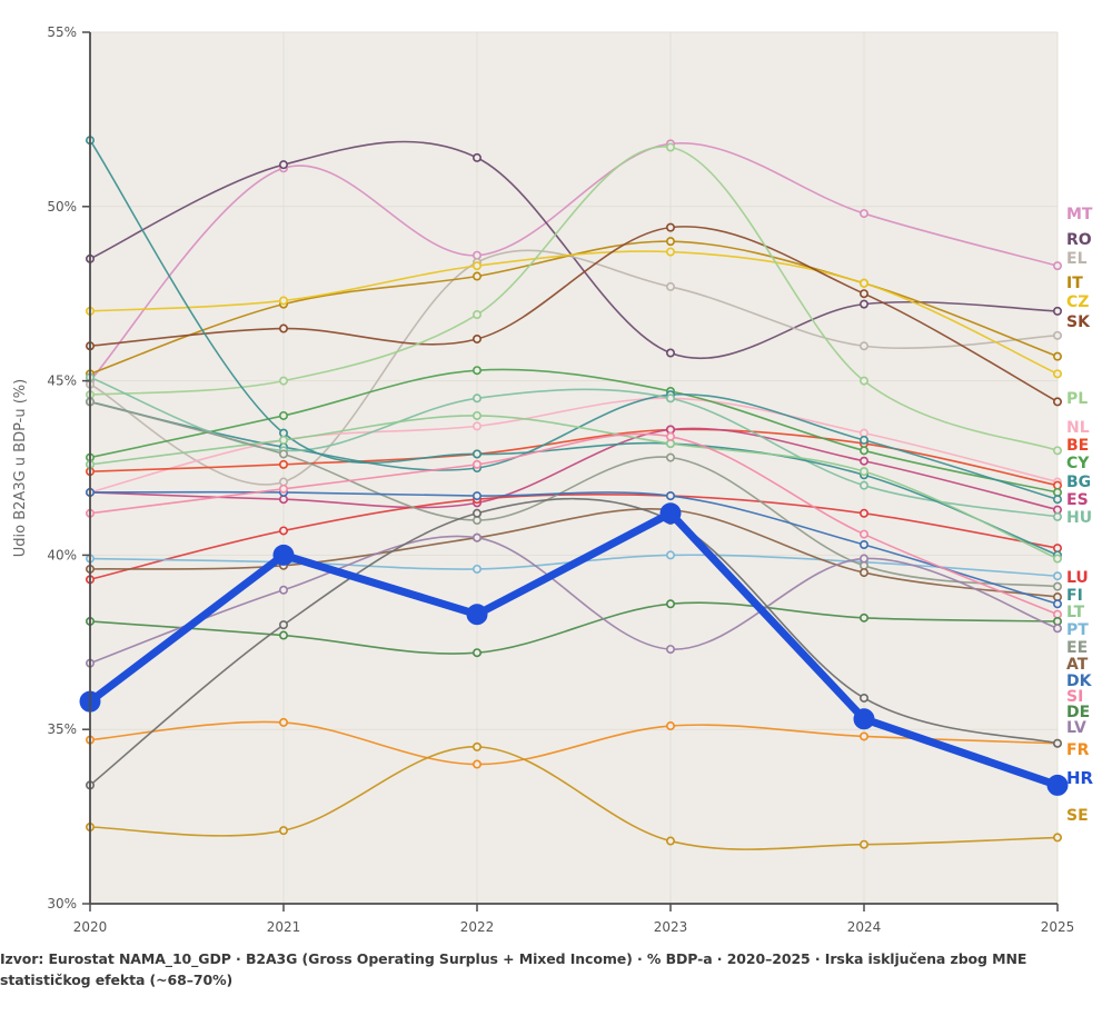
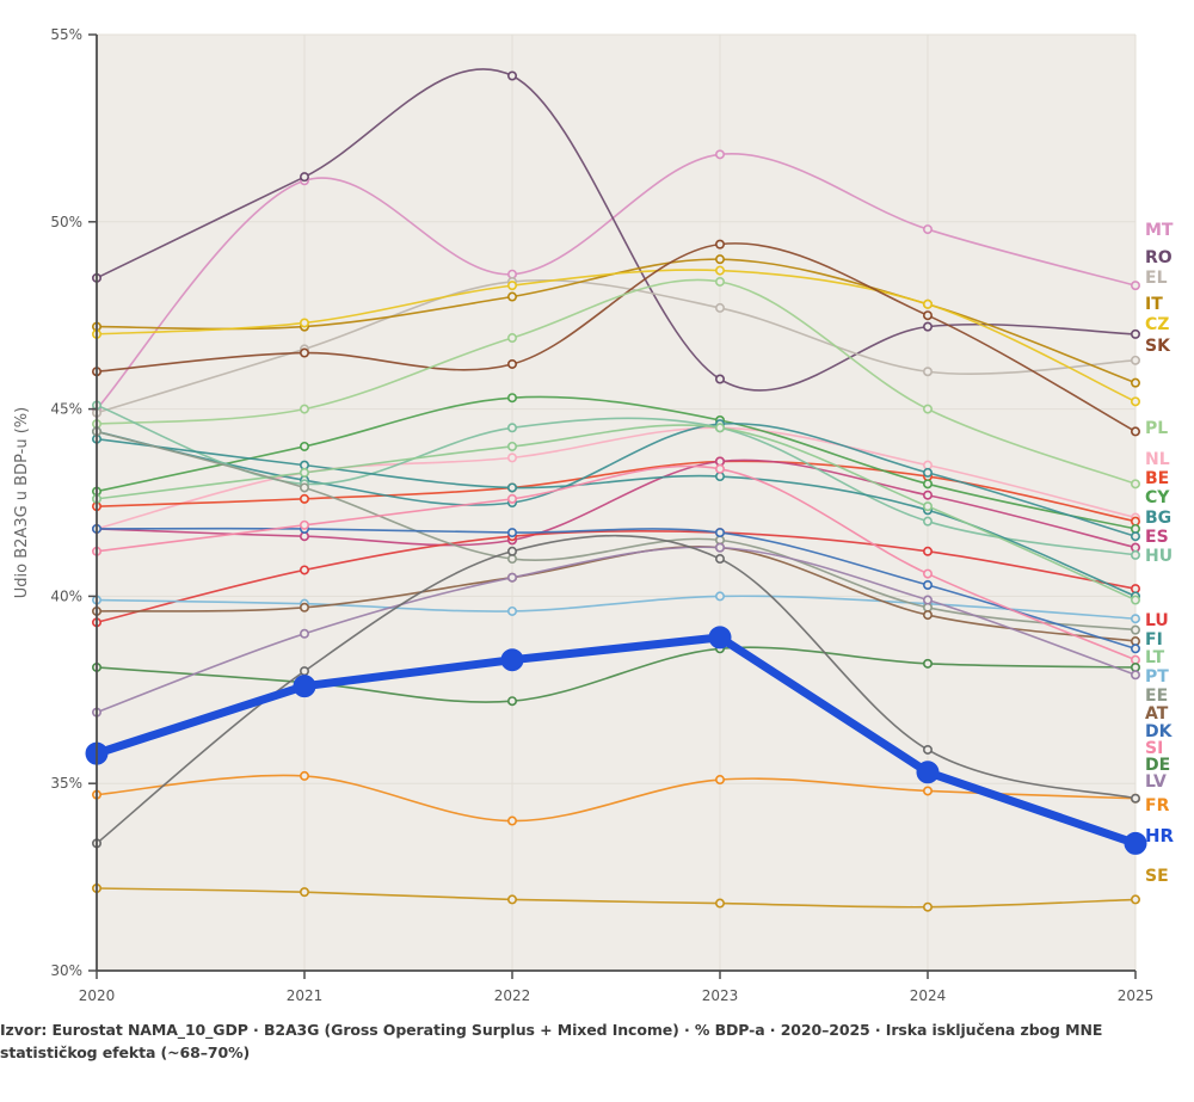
IT/2020: 45.2% -> 47.2%
FI/2020: 51.9% -> 44.2%
EL/2021: 42.1% -> 46.6%
HR/2021: 40.0% -> 37.6%
RO/2022: 51.4% -> 53.9%
SE/2022: 34.5% -> 31.9%
PL/2023: 51.7% -> 48.4%
LT/2023: 43.2% -> 44.5%
EE/2023: 42.8% -> 41.5%
LV/2023: 37.3% -> 41.3%
HR/2023: 41.2% -> 38.9%
